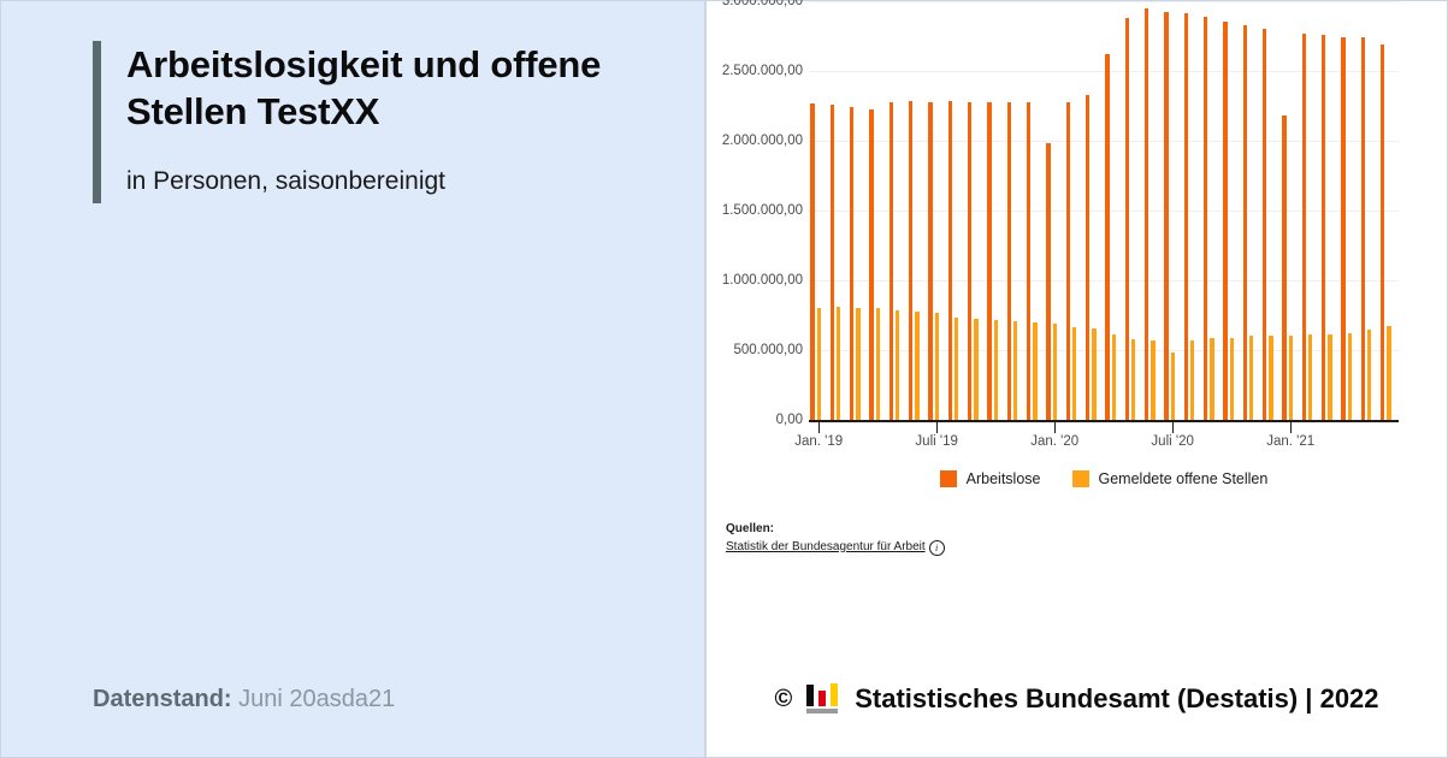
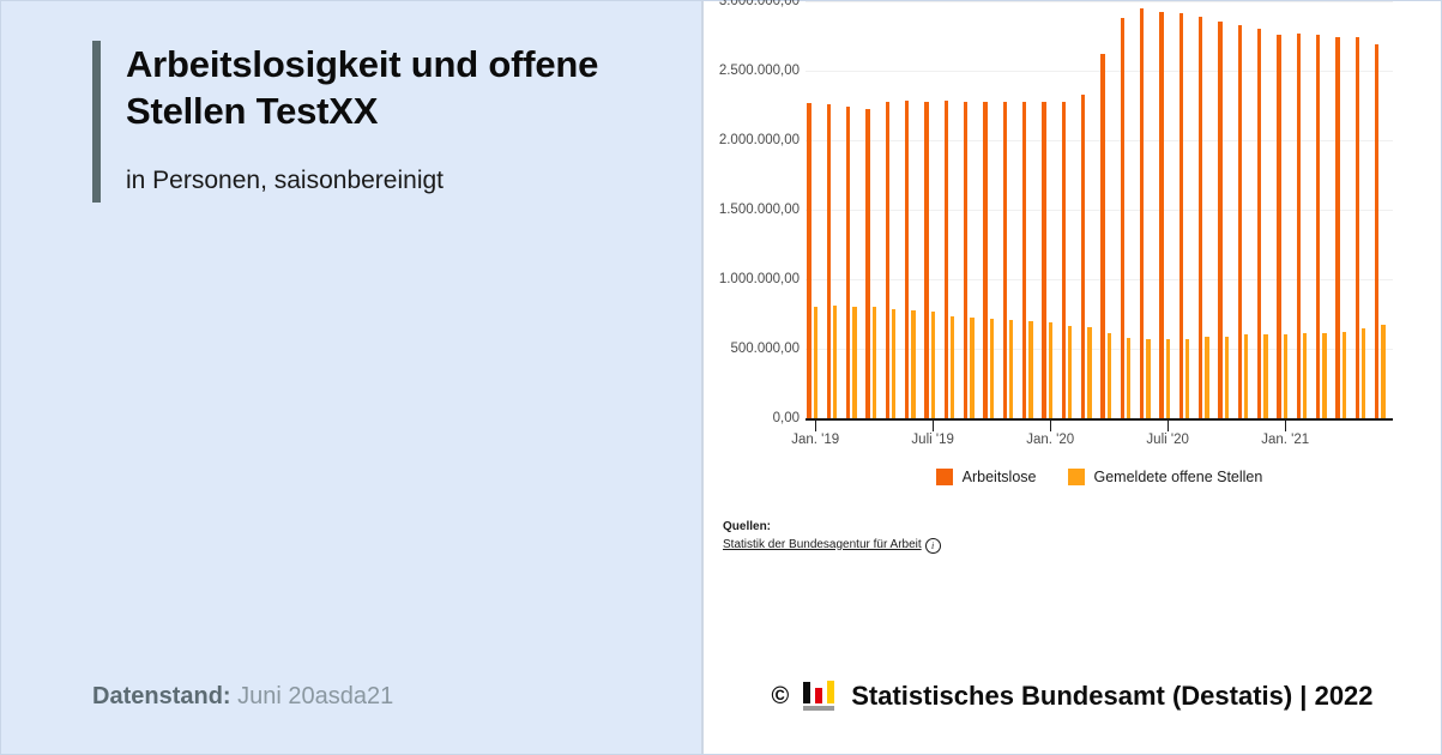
Arbeitslose/Jan. '20: 1980000 -> 2280000
Gemeldete offene Stellen/Juli '20: 480000 -> 570000
Arbeitslose/Jan. '21: 2180000 -> 2760000
